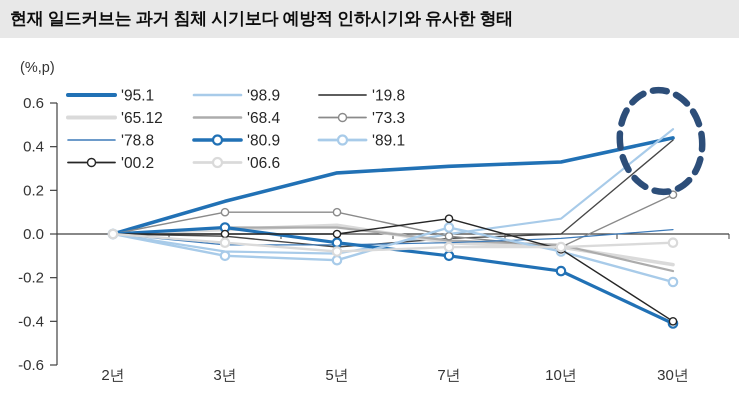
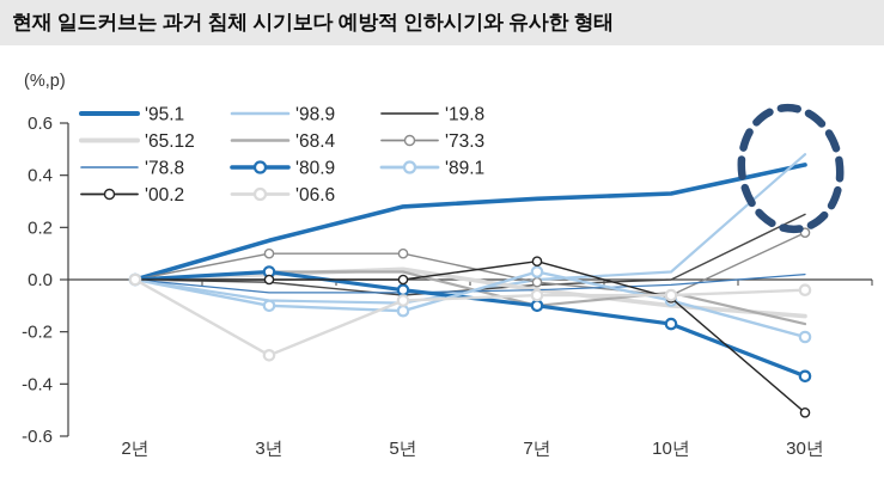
'06.6/3년: -0.04 -> -0.29
'68.4/7년: -0.03 -> -0.10
'98.9/10년: 0.07 -> 0.03
'65.12/10년: -0.06 -> -0.10
'19.8/30년: 0.43 -> 0.25
'80.9/30년: -0.41 -> -0.37
'00.2/30년: -0.40 -> -0.51
